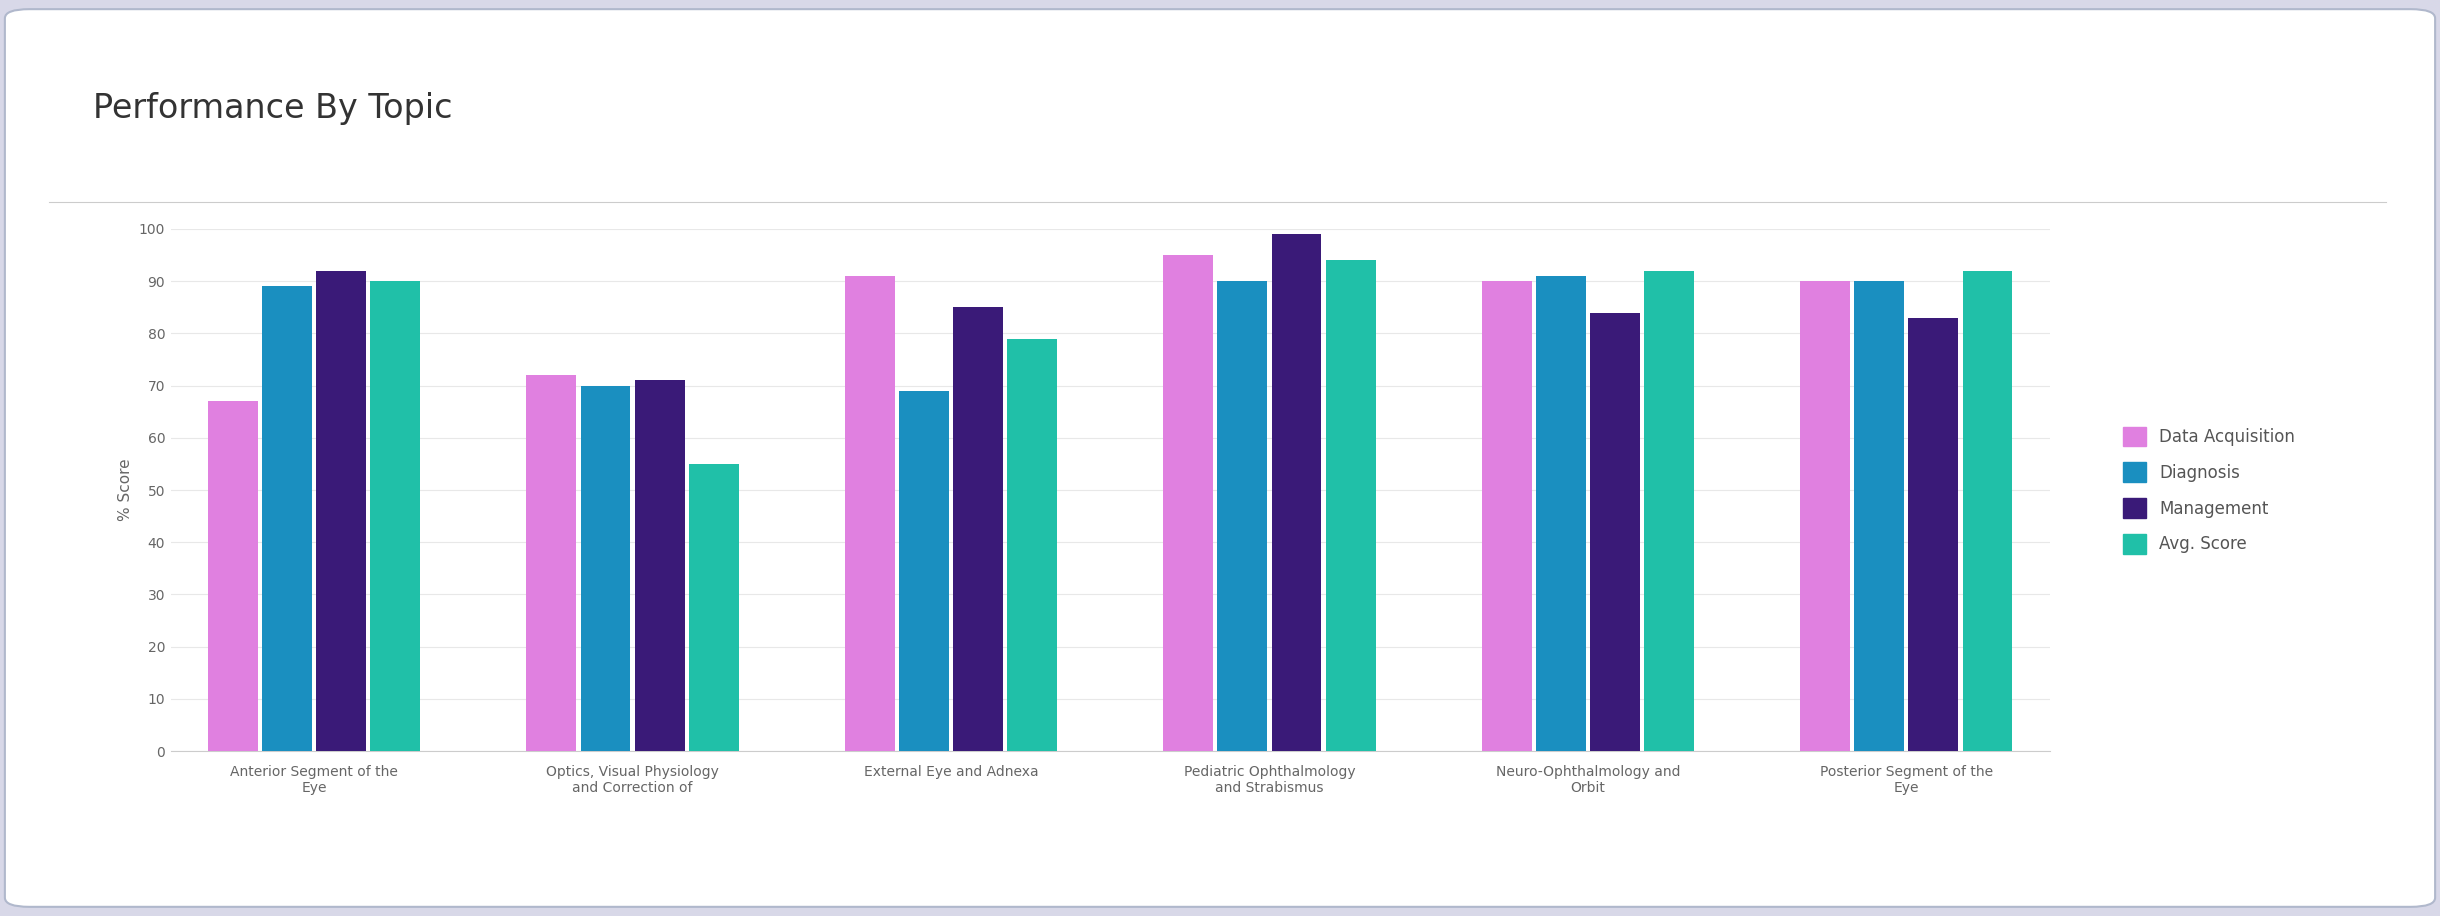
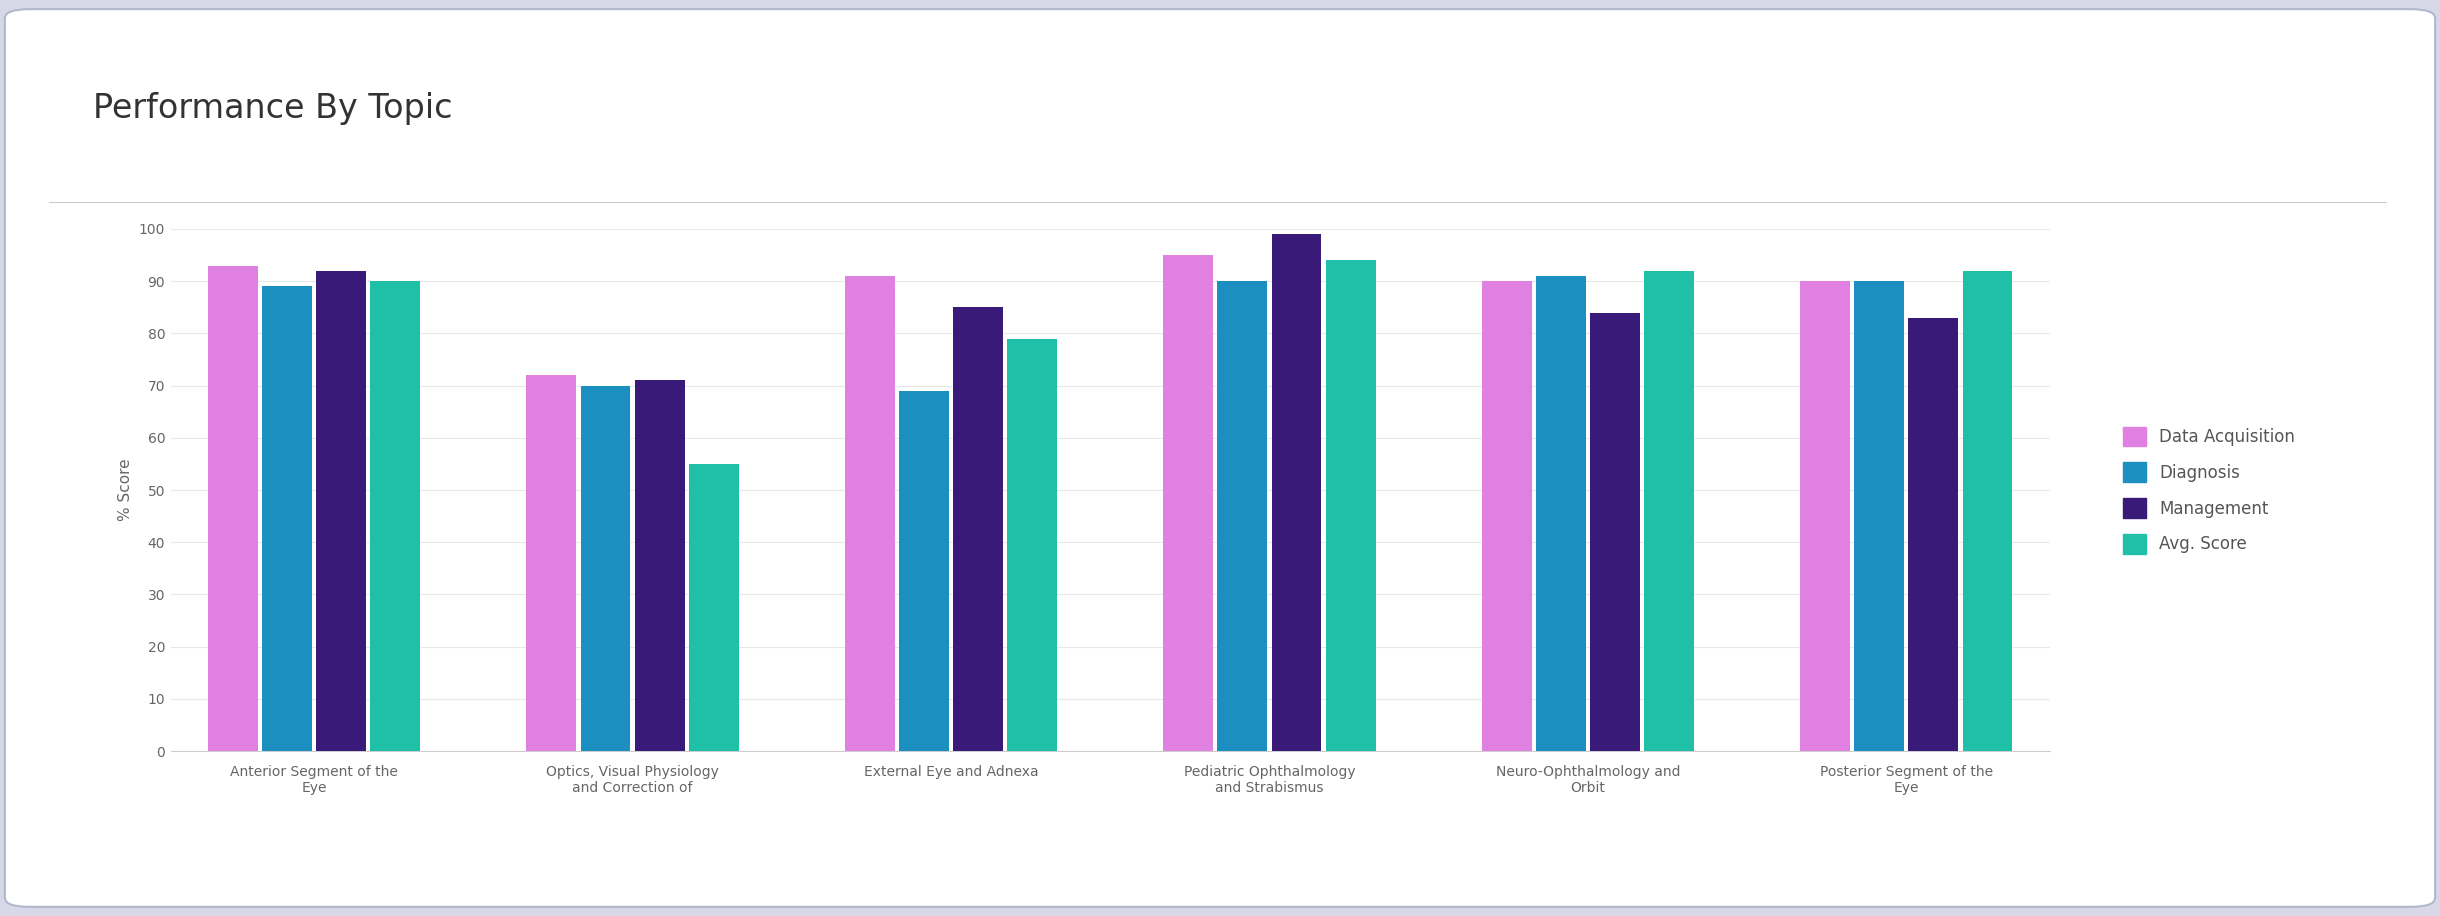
Data Acquisition/Anterior Segment of the Eye: 67 -> 93
